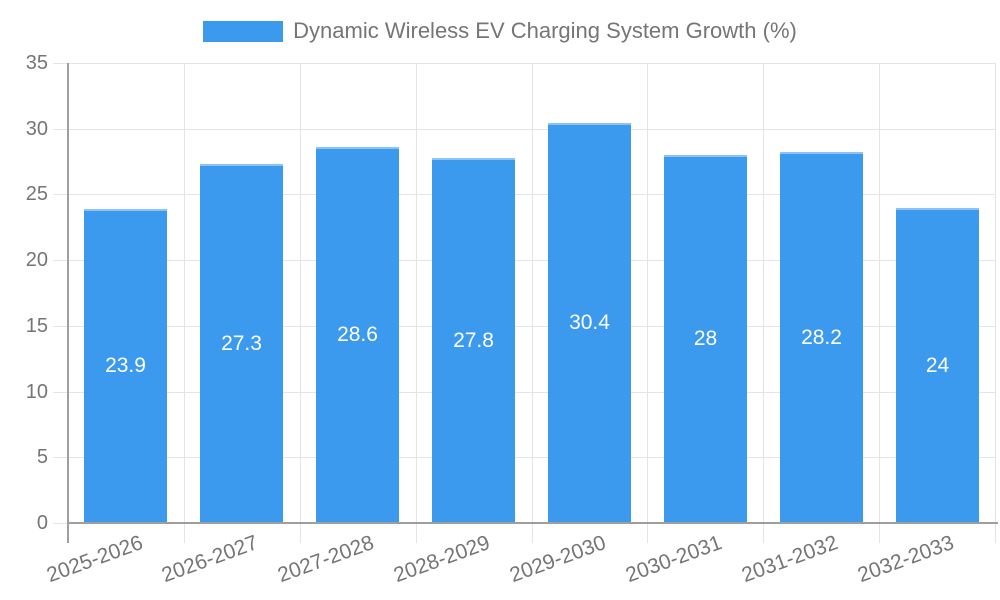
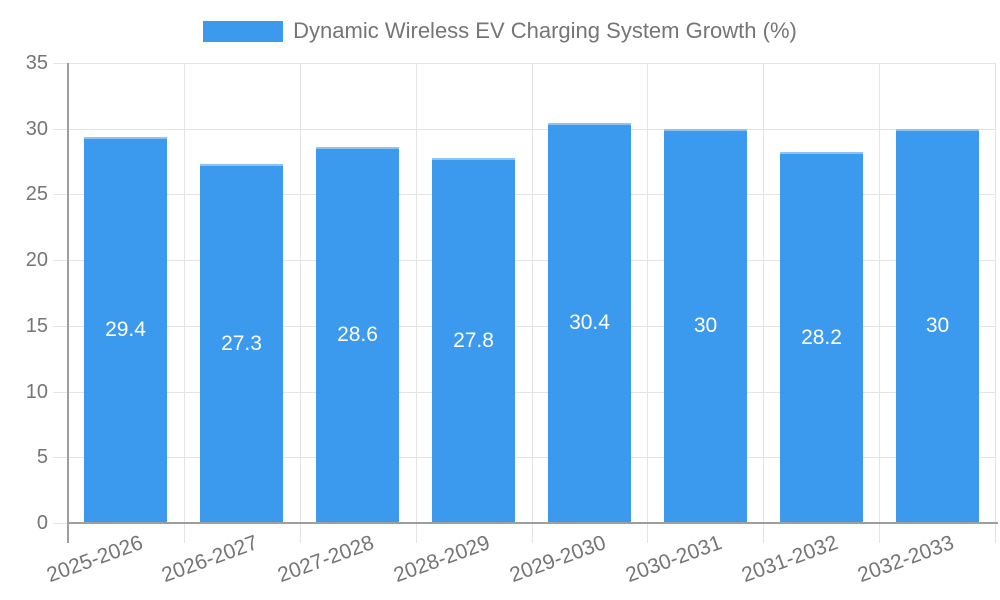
2025-2026: 23.9 -> 29.4
2030-2031: 28 -> 30
2032-2033: 24 -> 30
